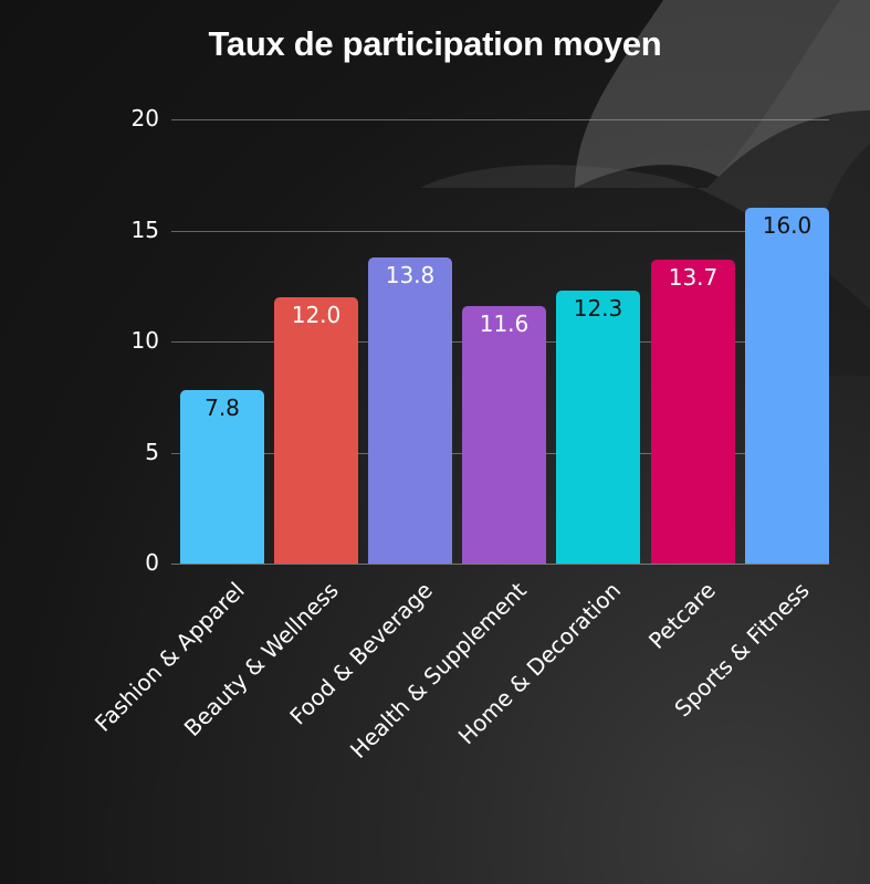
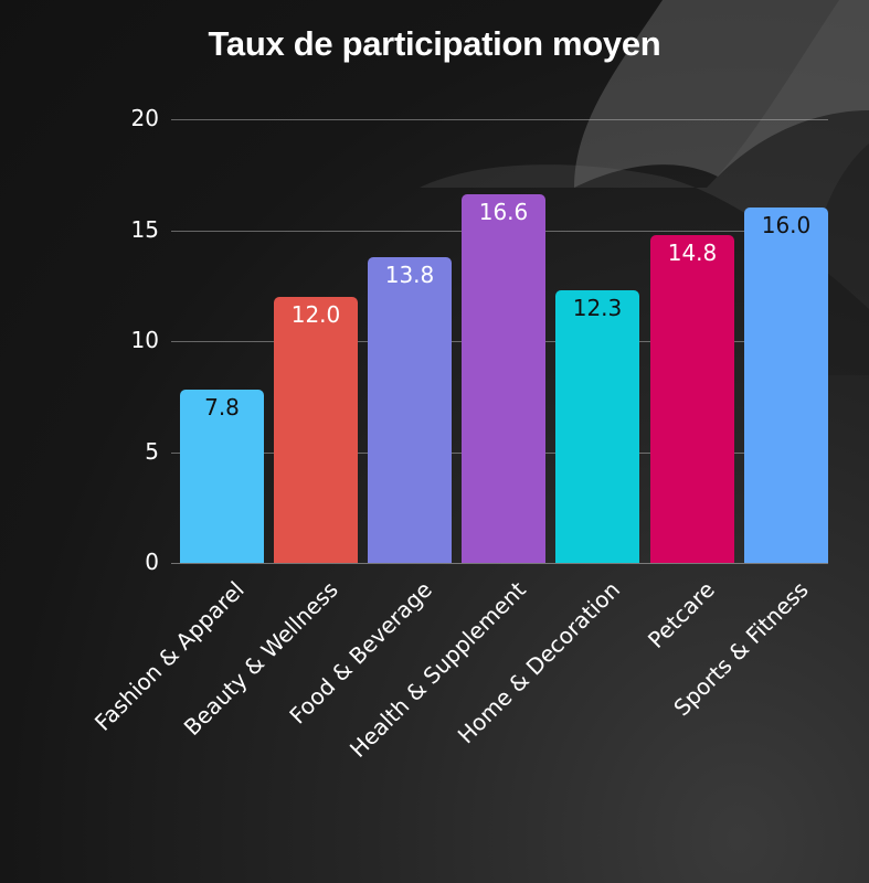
Health & Supplement: 11.6 -> 16.6
Petcare: 13.7 -> 14.8
